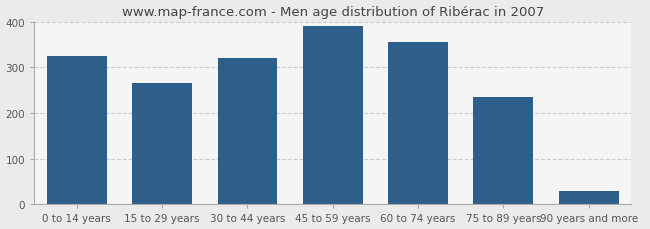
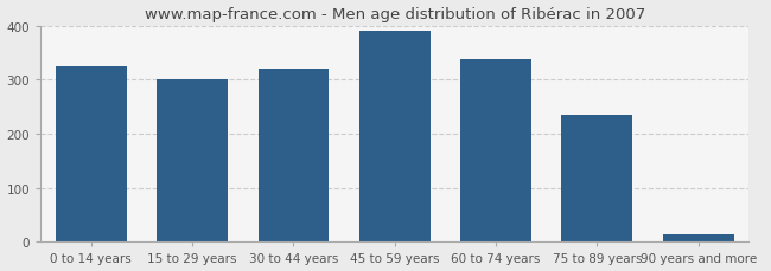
15 to 29 years: 265 -> 300
60 to 74 years: 355 -> 337
90 years and more: 30 -> 15
